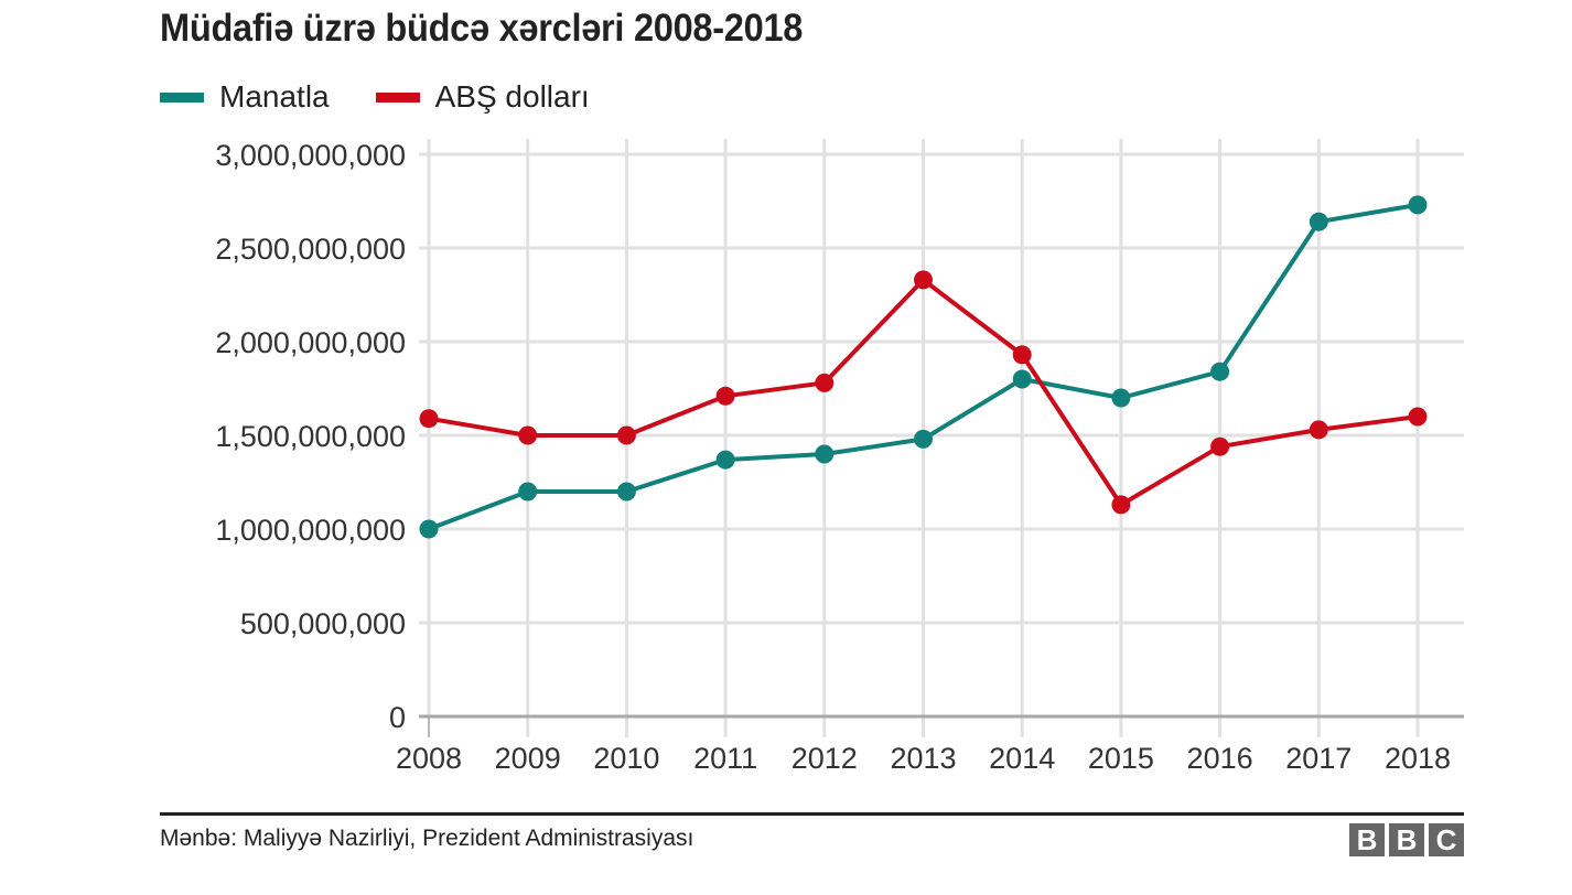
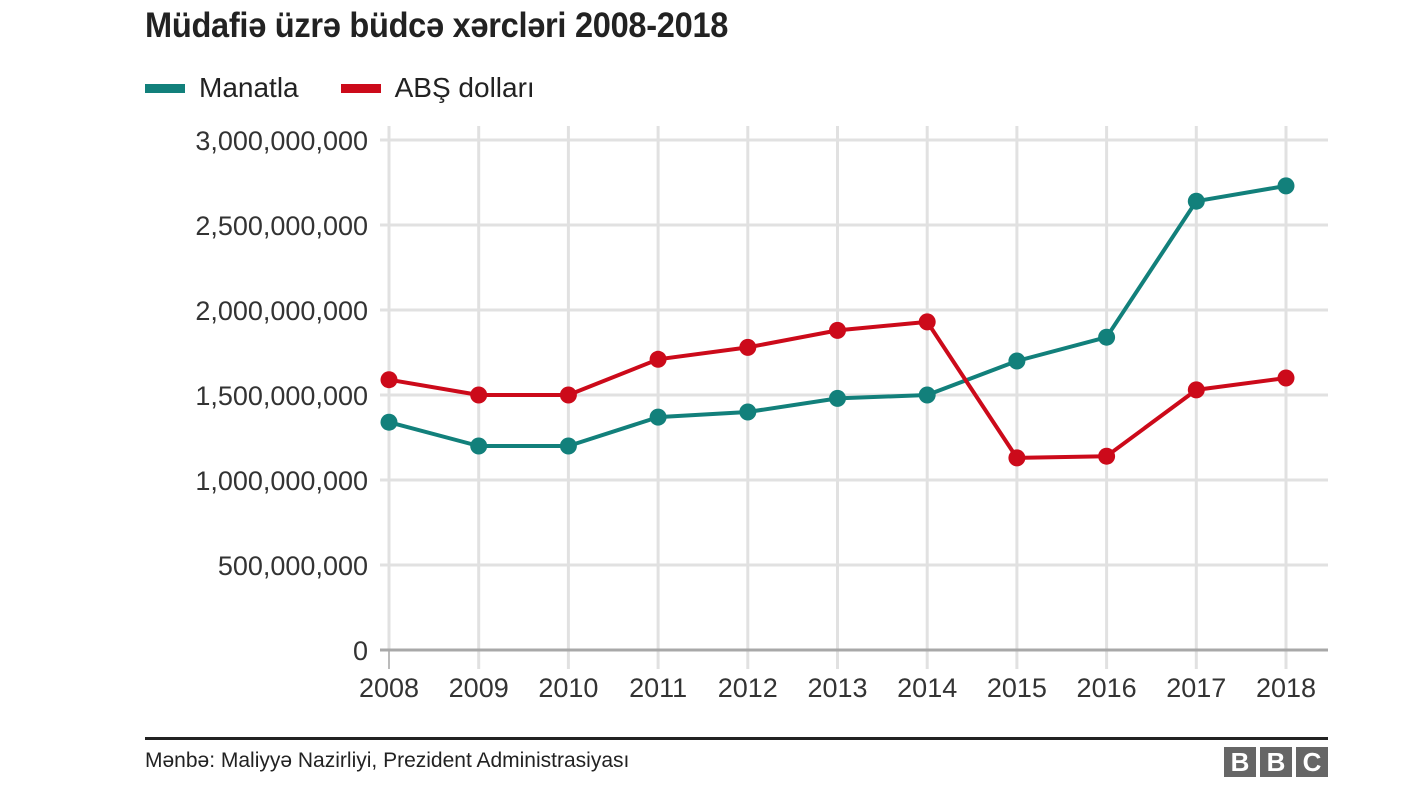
Manatla/2008: 1000000000 -> 1340000000
ABŞ dolları/2013: 2330000000 -> 1880000000
Manatla/2014: 1800000000 -> 1500000000
ABŞ dolları/2016: 1440000000 -> 1140000000
